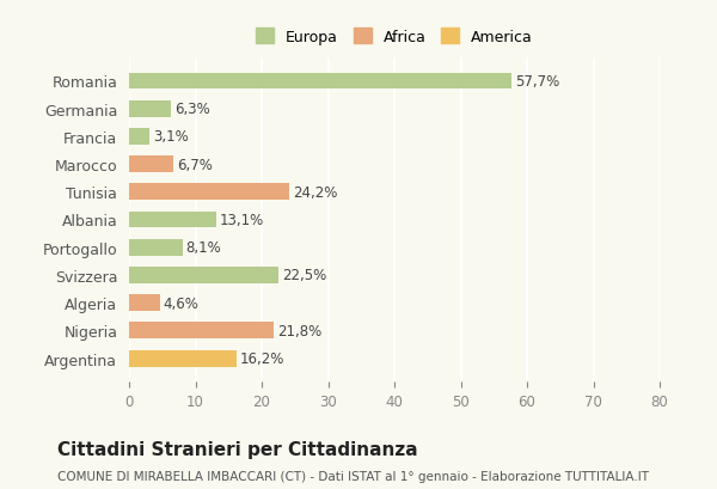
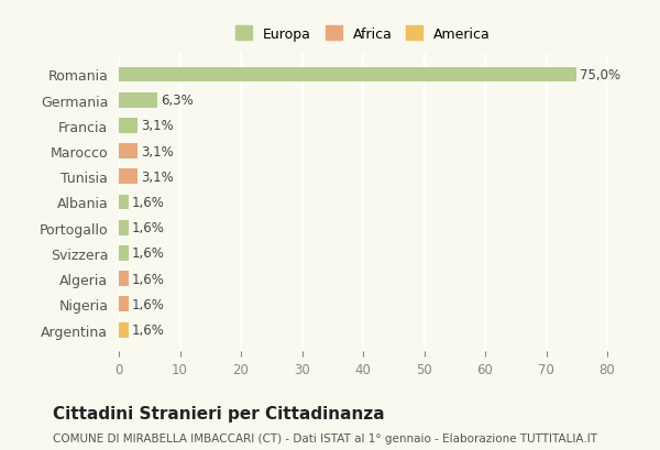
Romania: 57,7% -> 75,0%
Marocco: 6,7% -> 3,1%
Tunisia: 24,2% -> 3,1%
Albania: 13,1% -> 1,6%
Portogallo: 8,1% -> 1,6%
Svizzera: 22,5% -> 1,6%
Algeria: 4,6% -> 1,6%
Nigeria: 21,8% -> 1,6%
Argentina: 16,2% -> 1,6%
